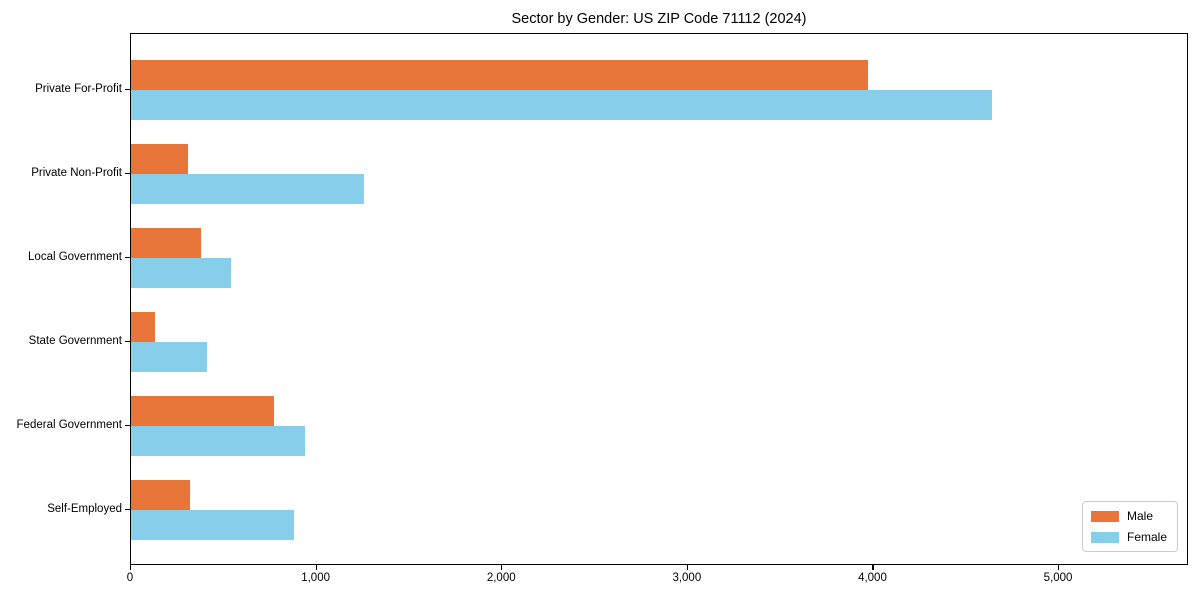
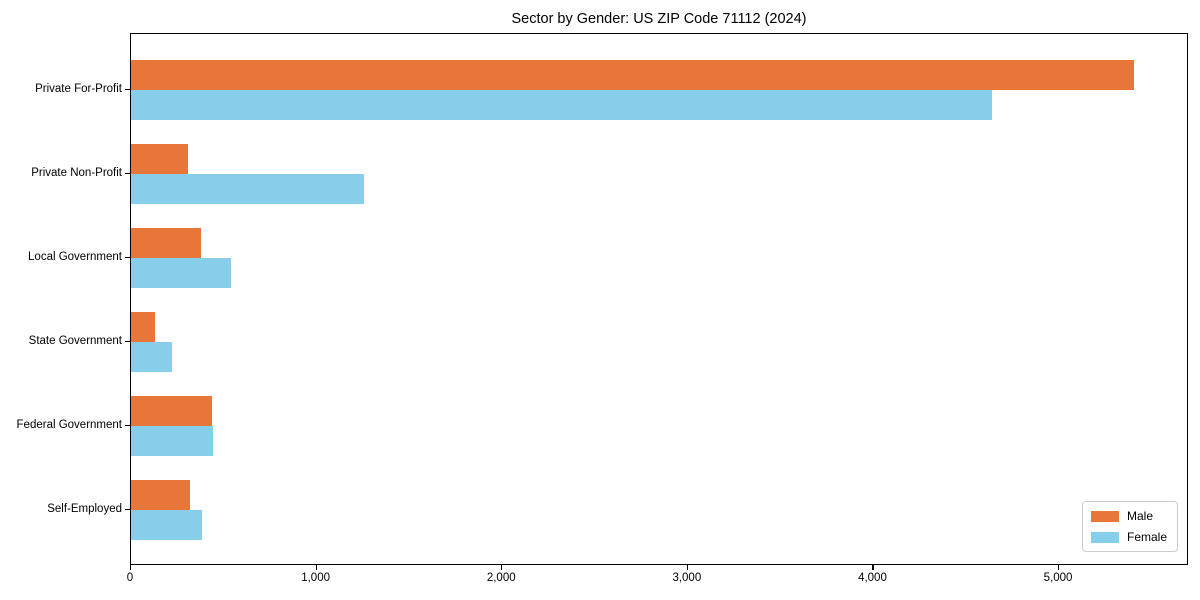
Male/Private For-Profit: 3980 -> 5420
Female/State Government: 410 -> 220
Male/Federal Government: 770 -> 440
Female/Federal Government: 940 -> 440
Female/Self-Employed: 880 -> 380
